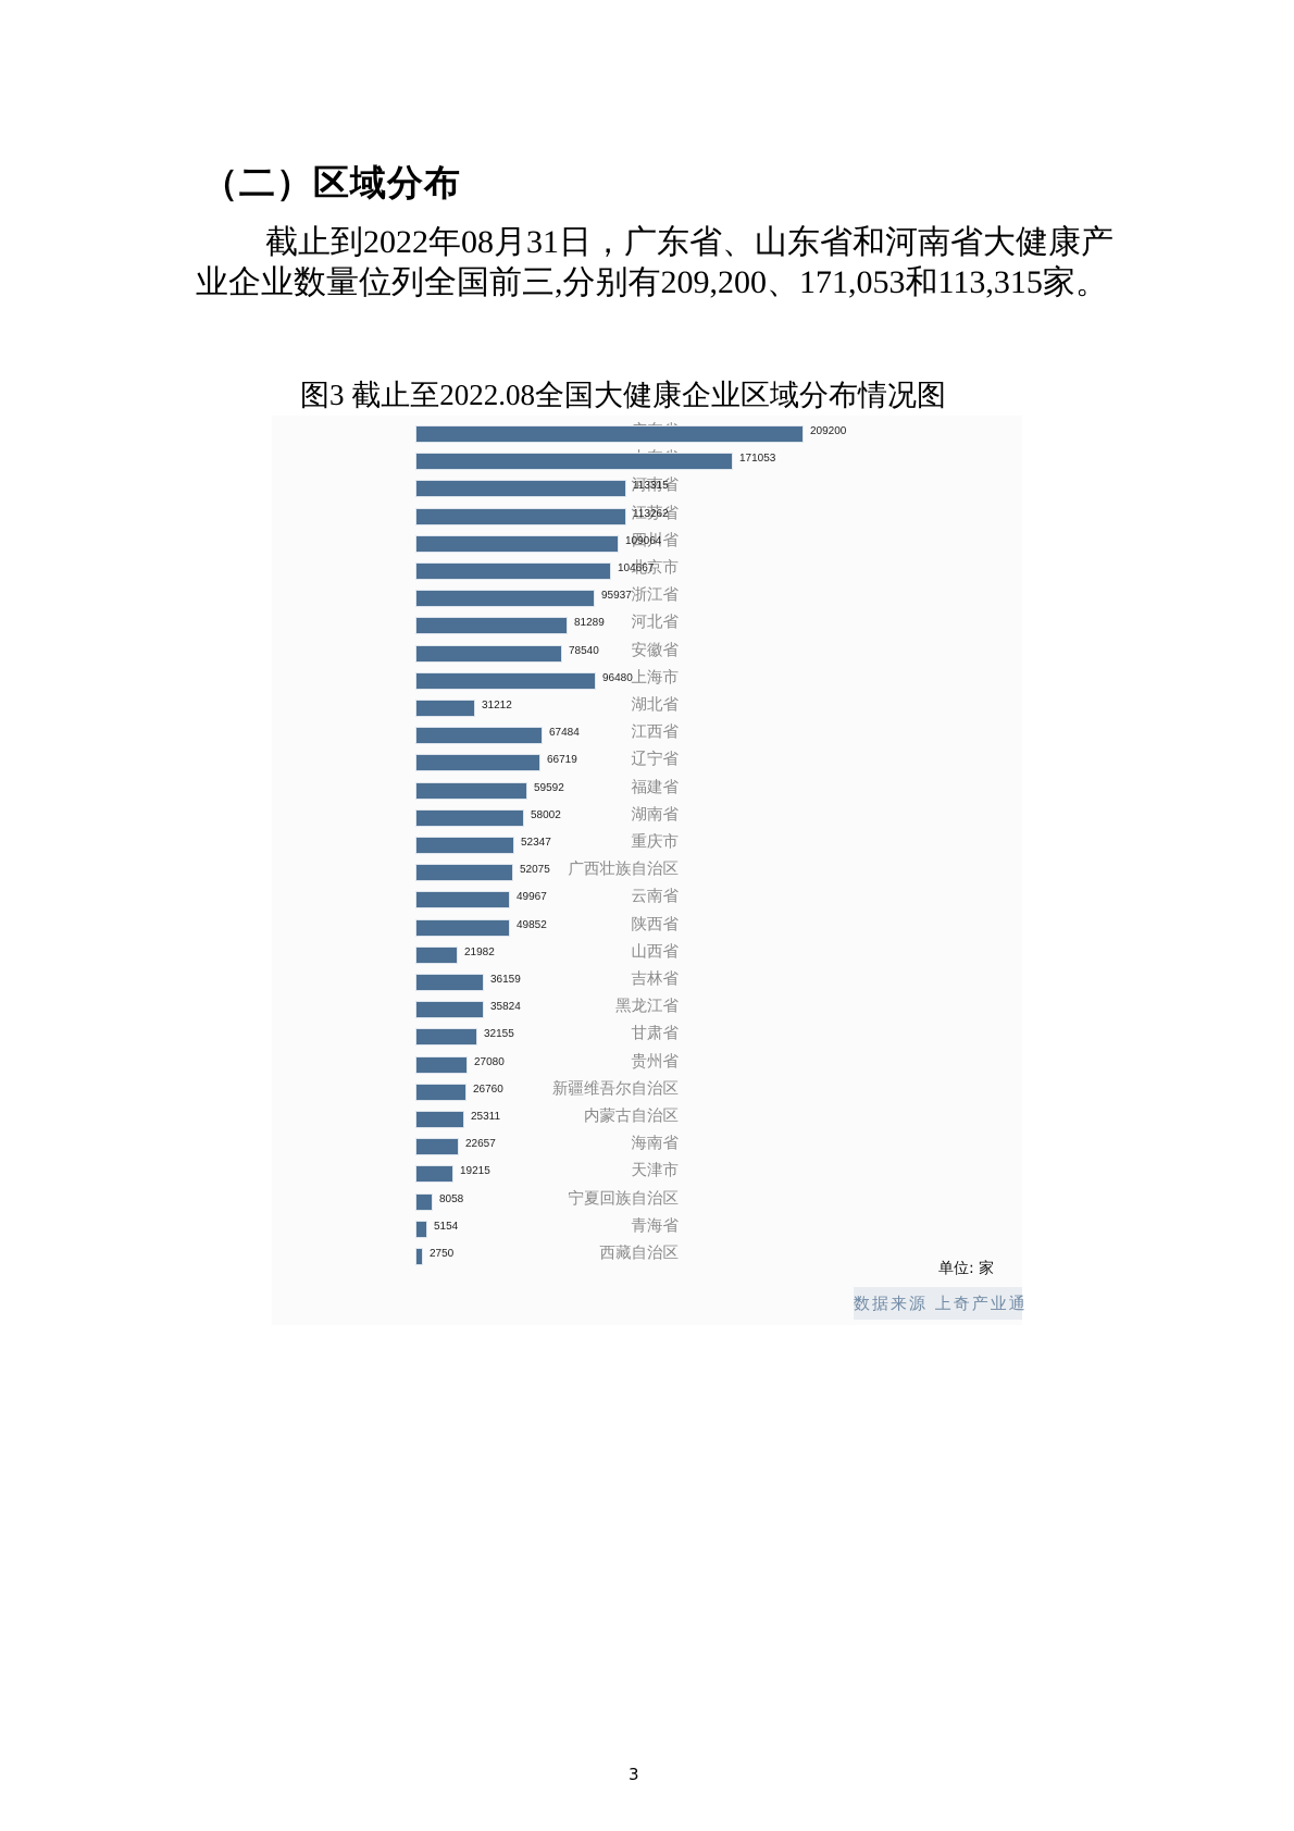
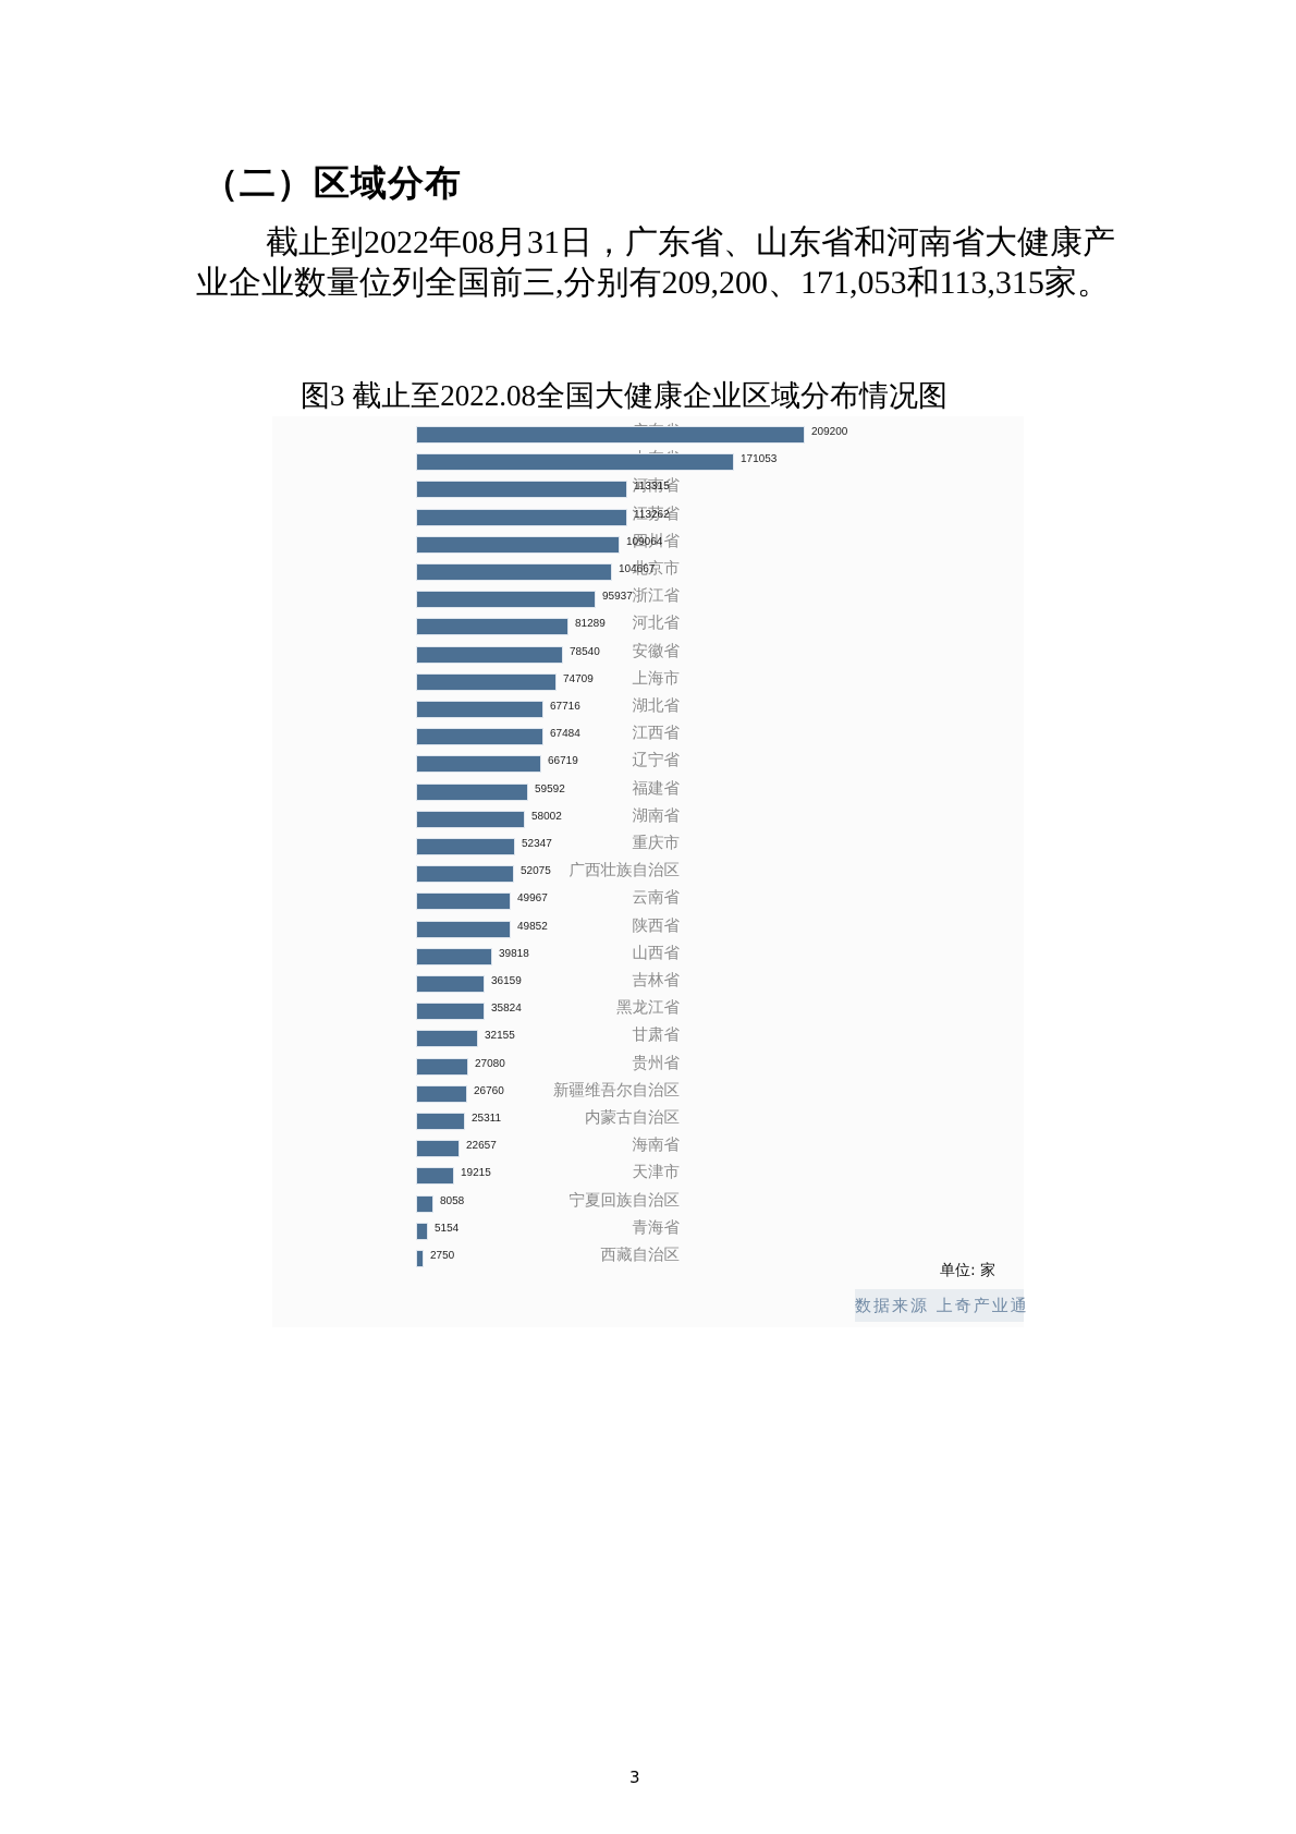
上海市: 96480 -> 74709
湖北省: 31212 -> 67716
山西省: 21982 -> 39818
